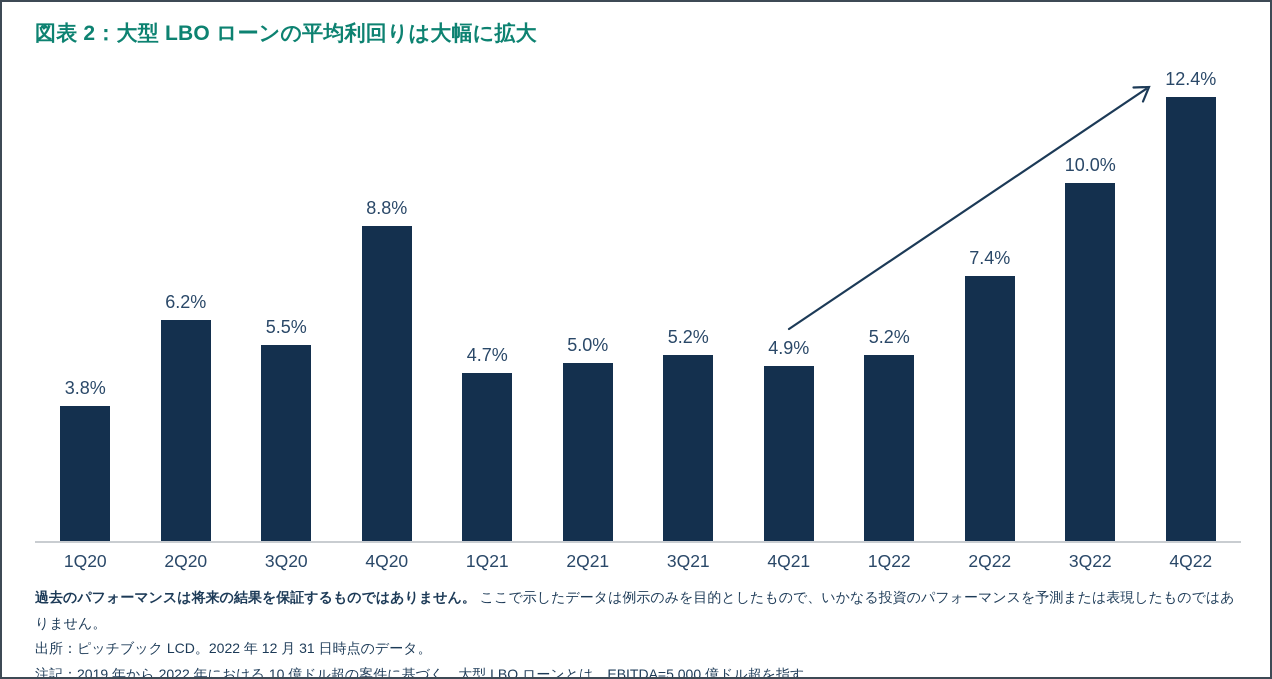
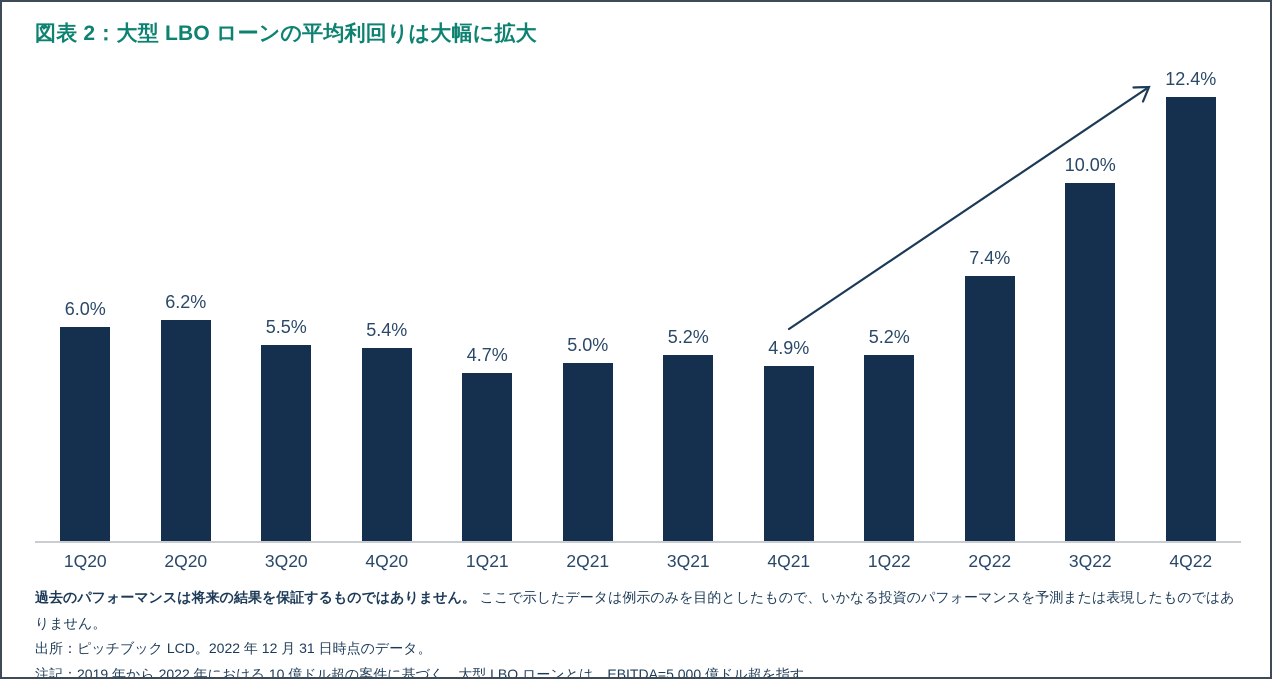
1Q20: 3.8% -> 6.0%
4Q20: 8.8% -> 5.4%
